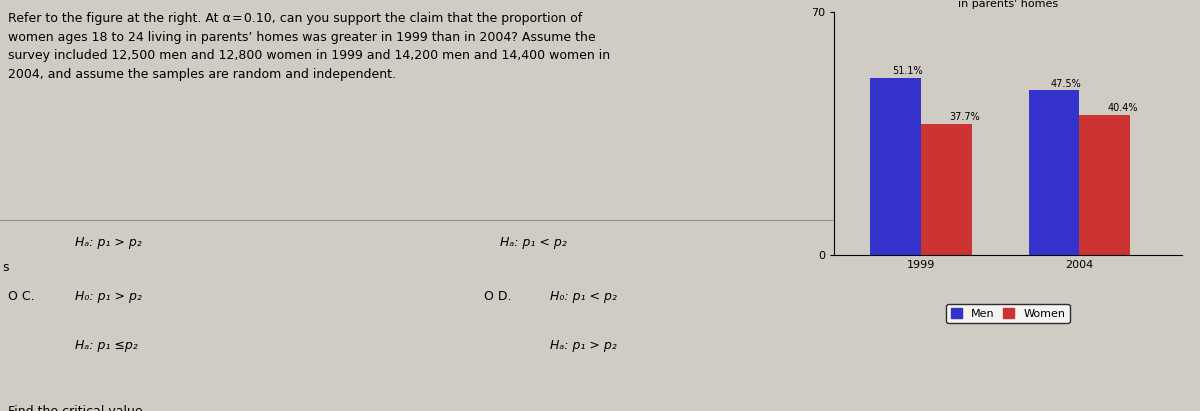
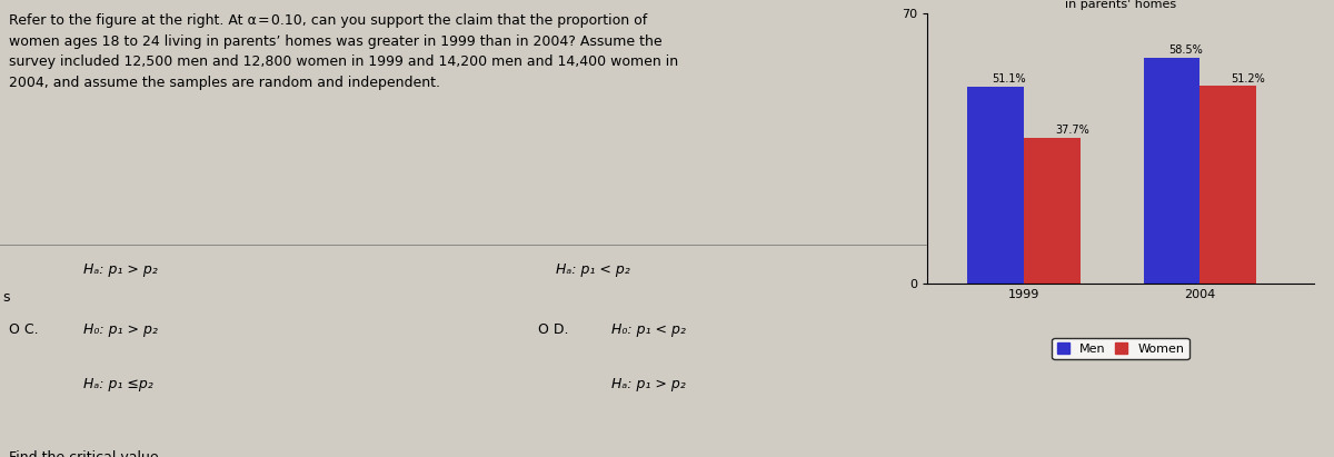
Men/2004: 47.5% -> 58.5%
Women/2004: 40.4% -> 51.2%
